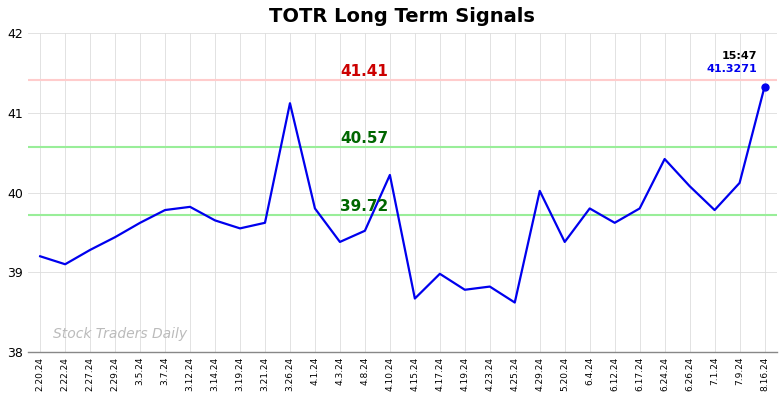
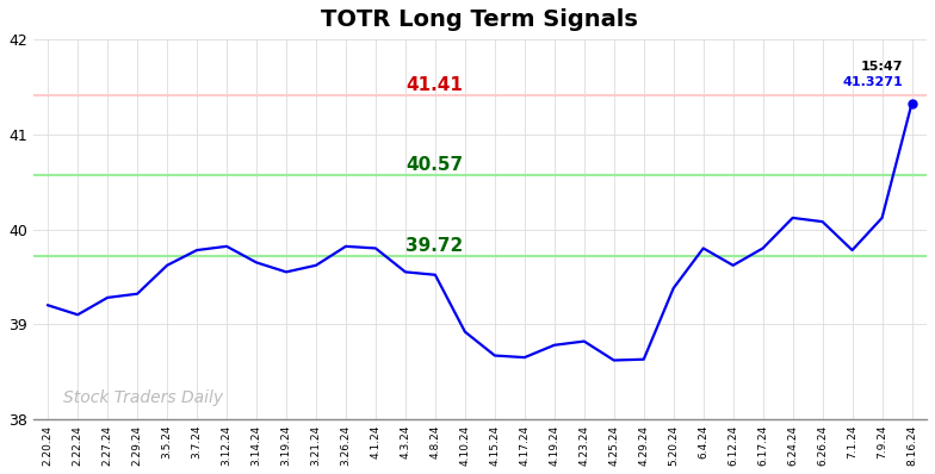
2.29.24: 39.44 -> 39.32
3.26.24: 41.12 -> 39.82
4.3.24: 39.38 -> 39.55
4.10.24: 40.22 -> 38.92
4.17.24: 38.98 -> 38.65
4.29.24: 40.02 -> 38.63
6.24.24: 40.42 -> 40.12
